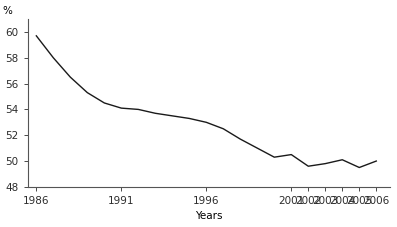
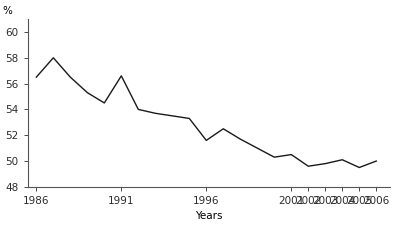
1986: 59.7 -> 56.5
1991: 54.1 -> 56.6
1996: 53.0 -> 51.6
